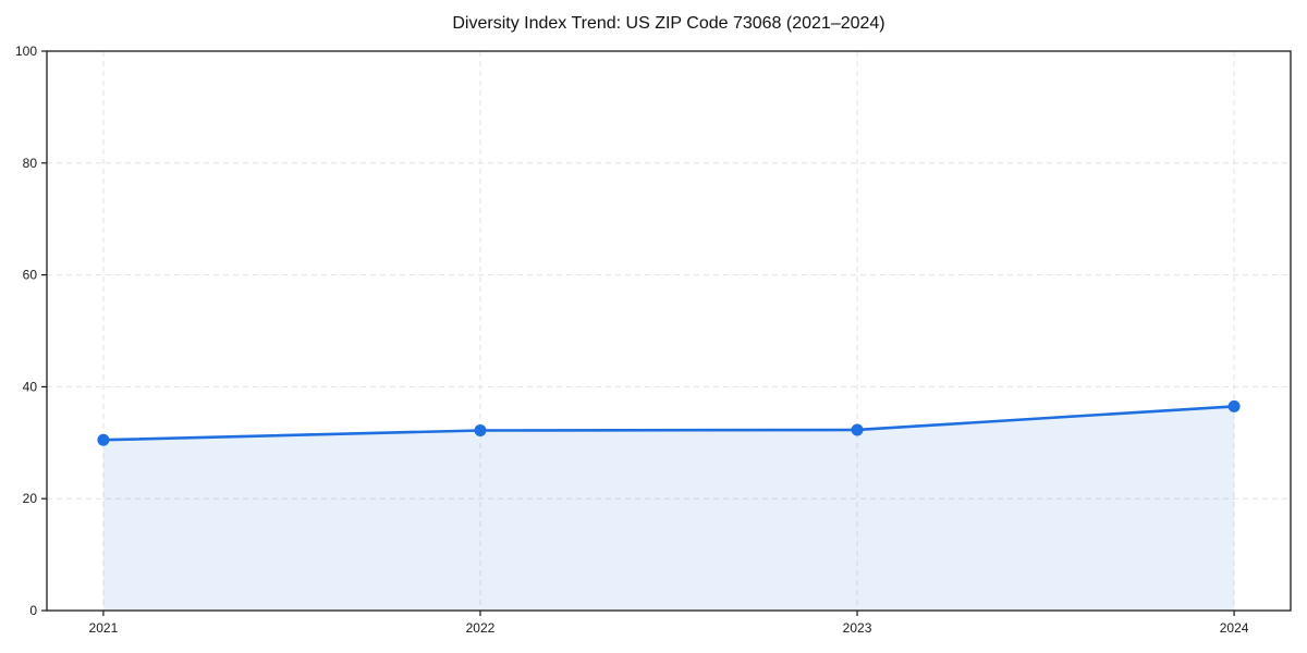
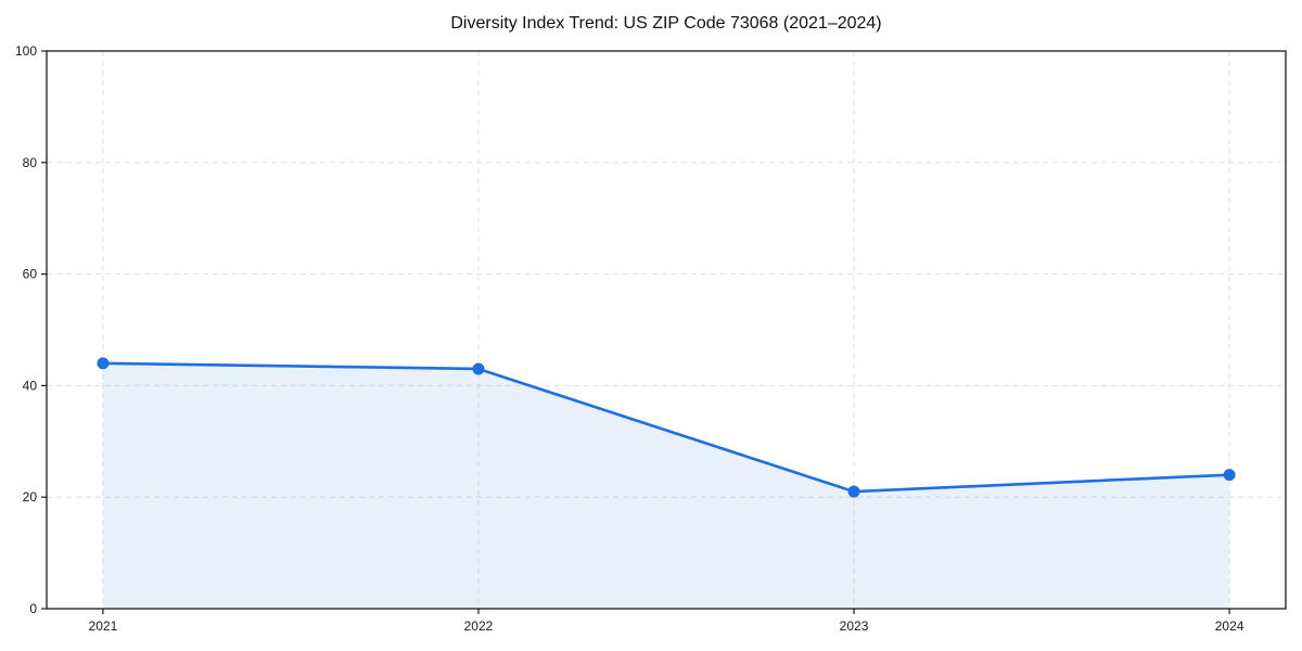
2021: 30 -> 44
2022: 32 -> 43
2023: 32 -> 21
2024: 36 -> 24
